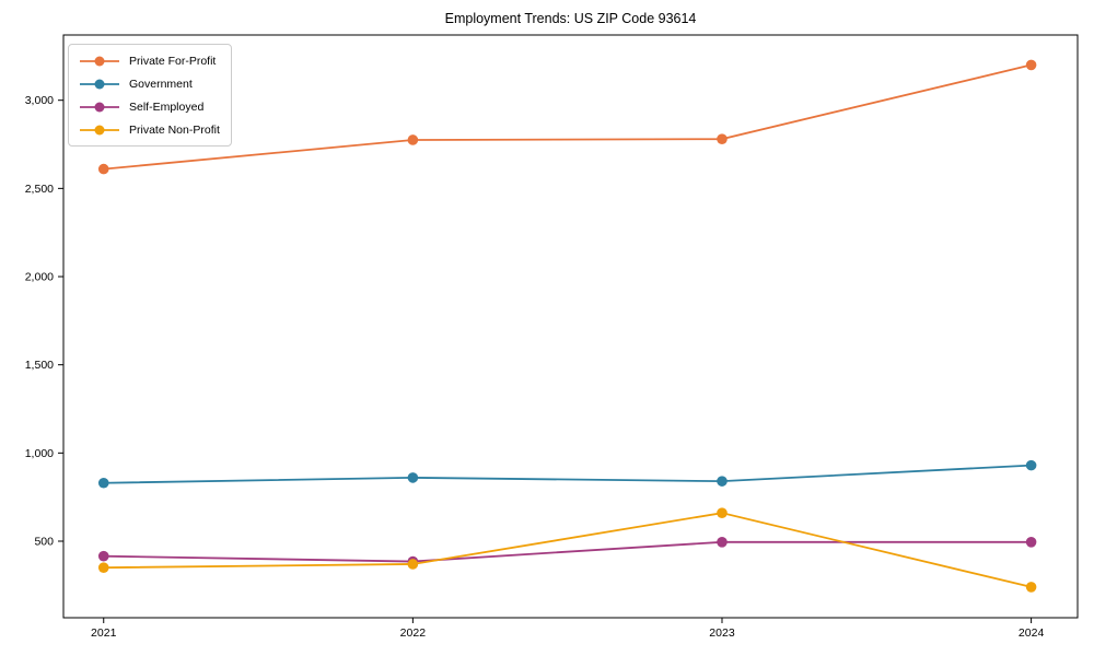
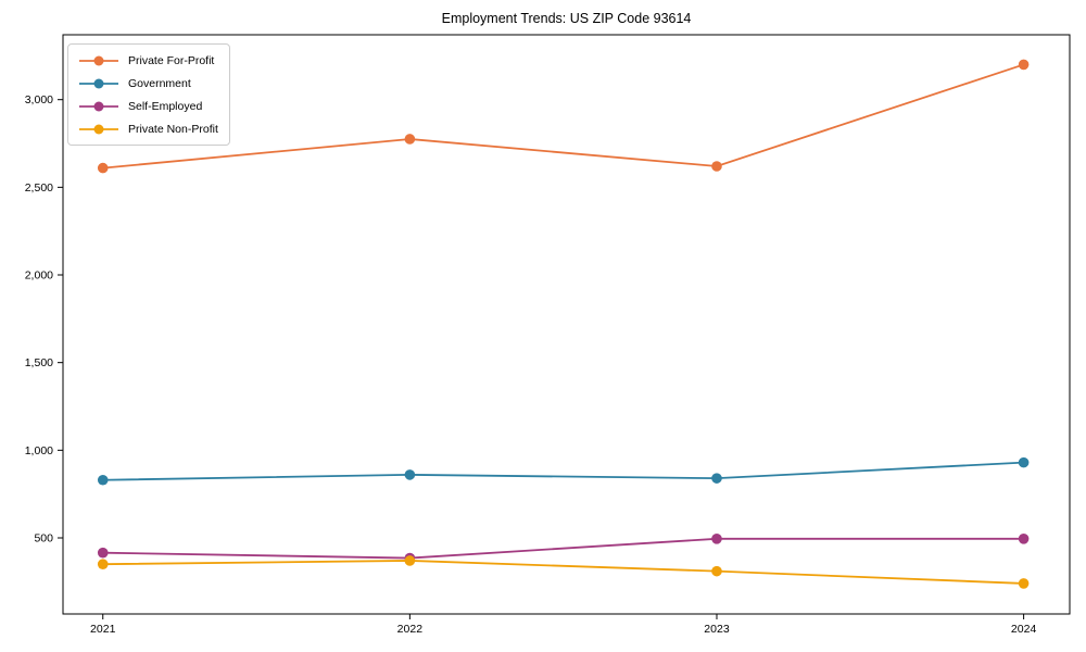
Private For-Profit/2023: 2780 -> 2620
Private Non-Profit/2023: 660 -> 310
